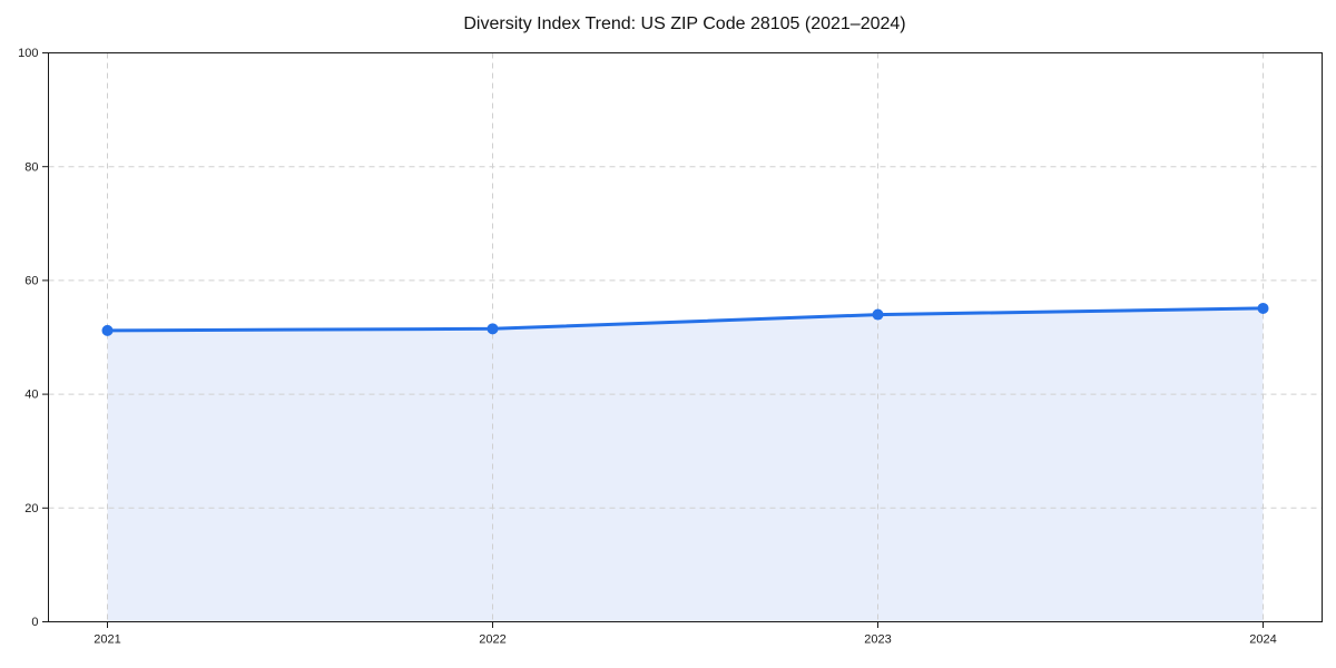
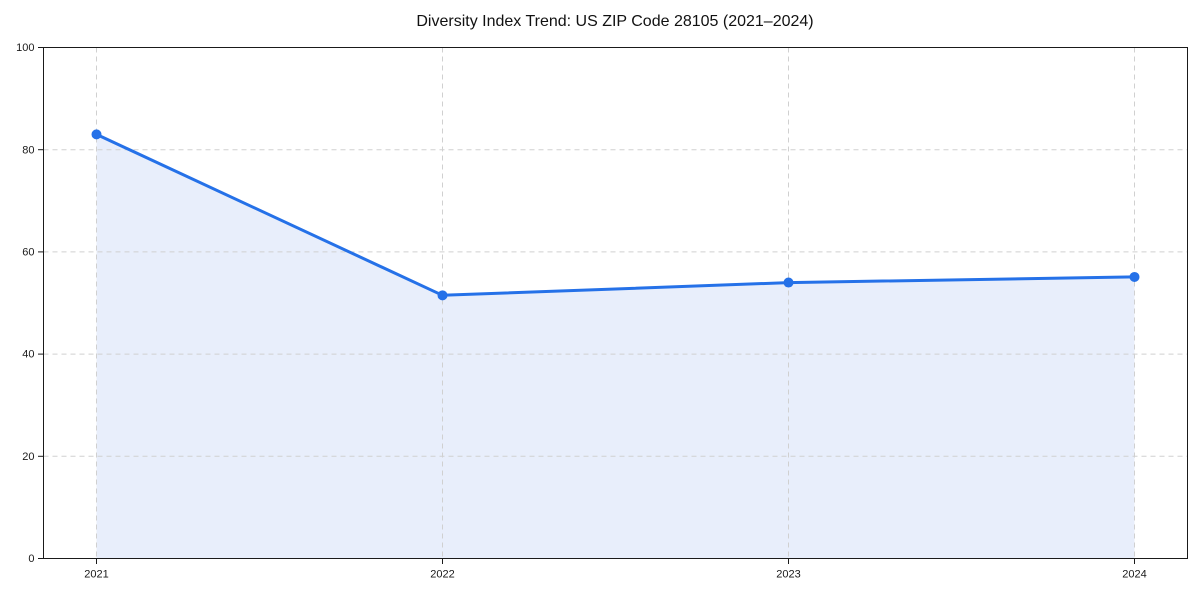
2021: 51 -> 83
